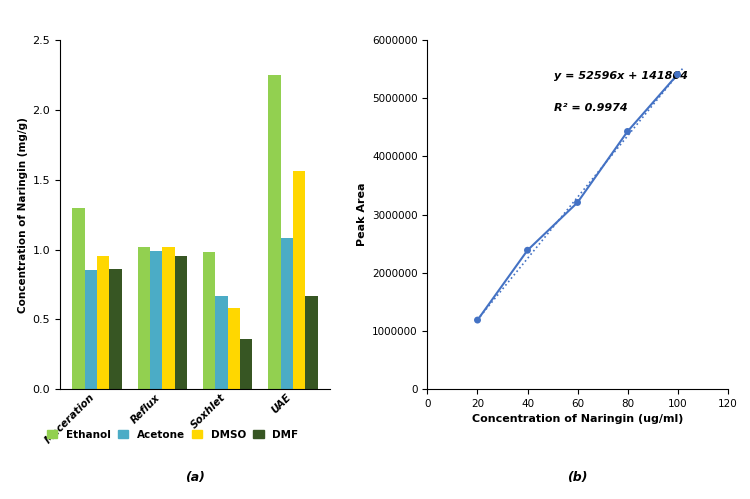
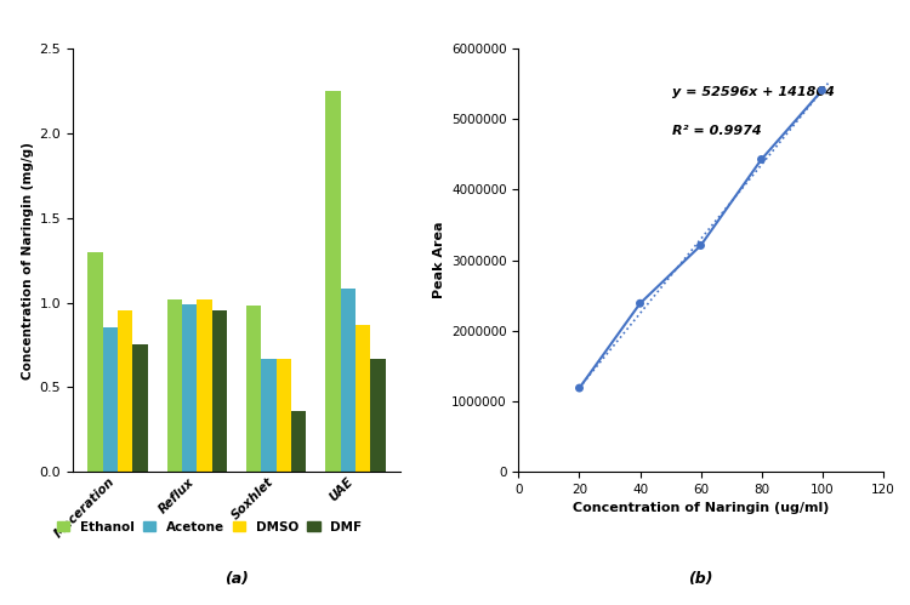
DMF/Maceration: 0.86 -> 0.75
DMSO/Soxhlet: 0.58 -> 0.67
DMSO/UAE: 1.56 -> 0.87
